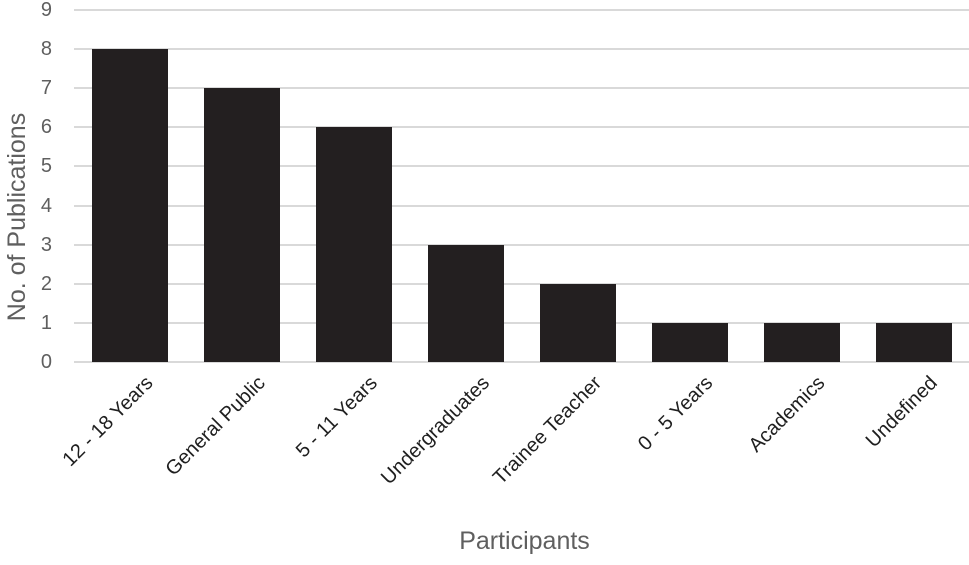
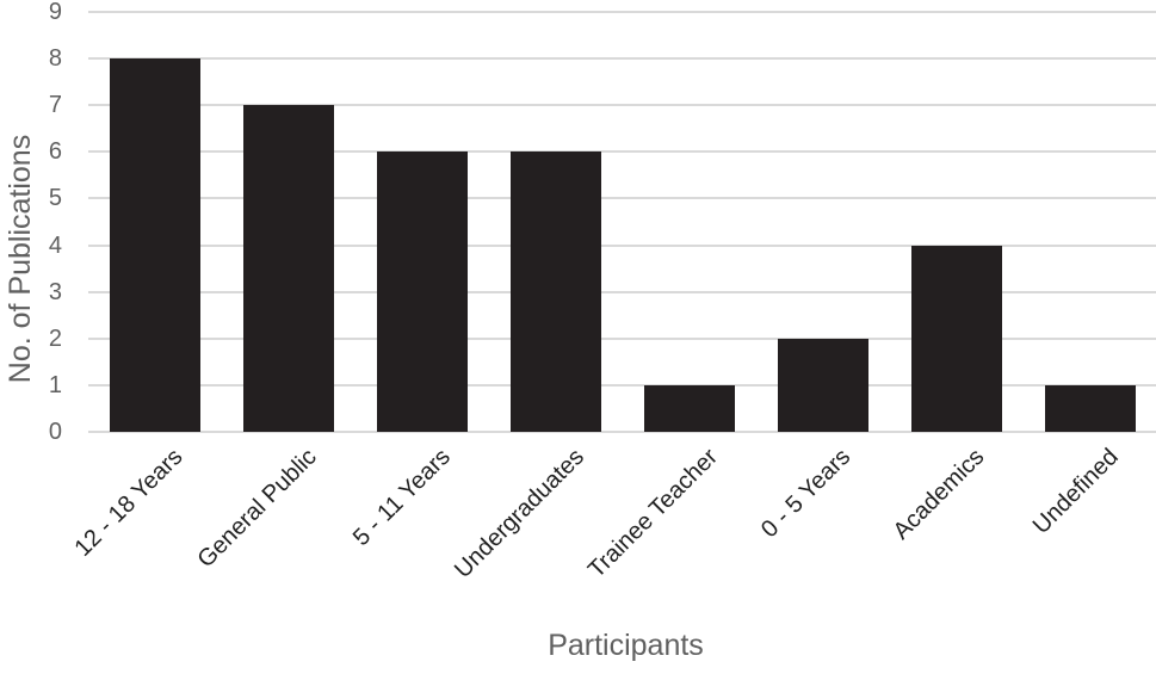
Undergraduates: 3 -> 6
Trainee Teacher: 2 -> 1
0 - 5 Years: 1 -> 2
Academics: 1 -> 4
